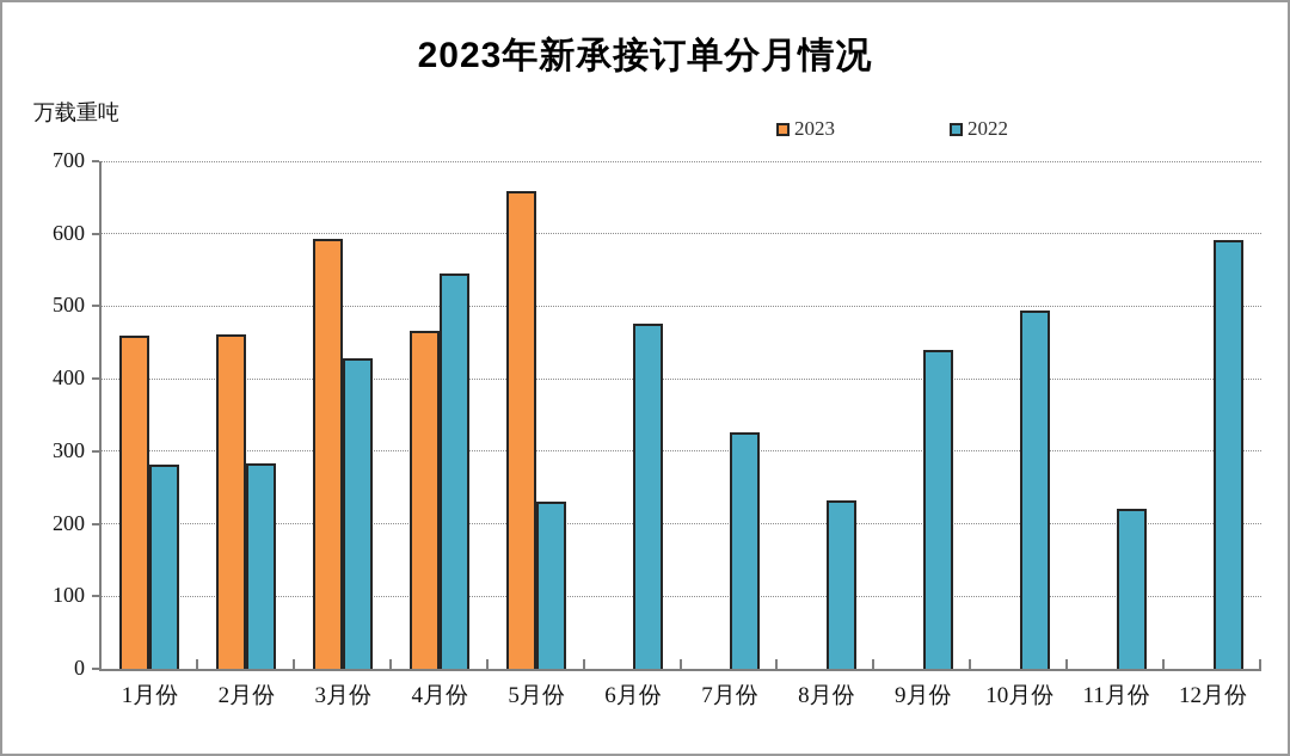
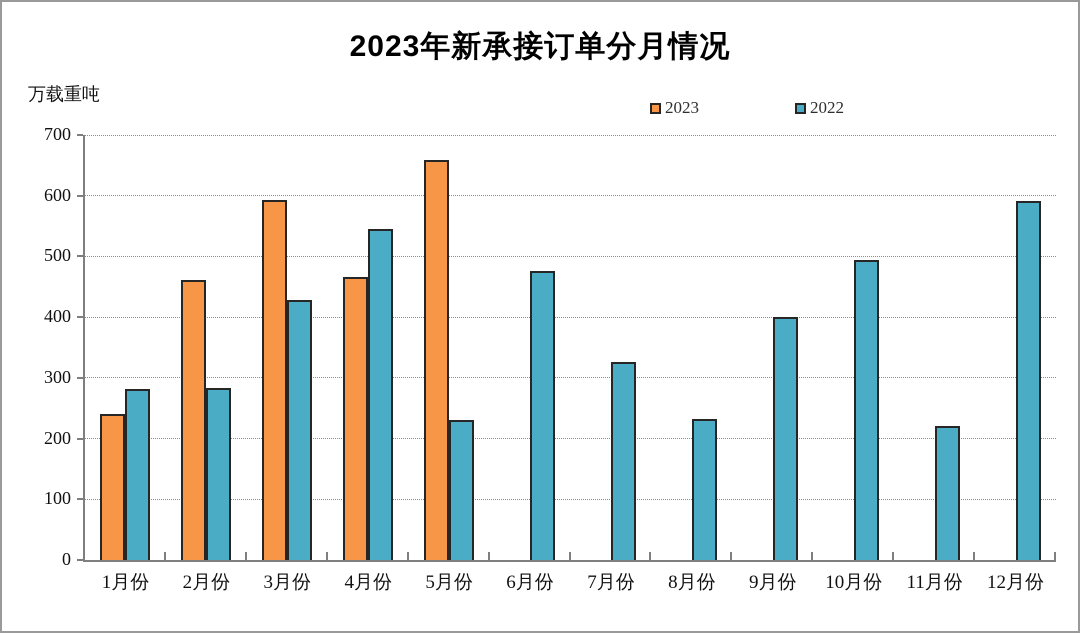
2023/1月份: 460 -> 240
2022/9月份: 440 -> 400
